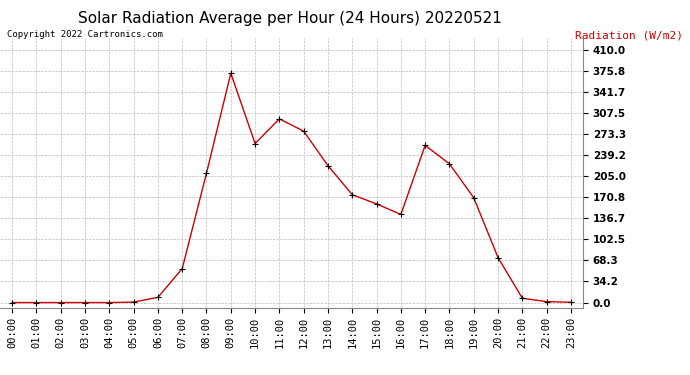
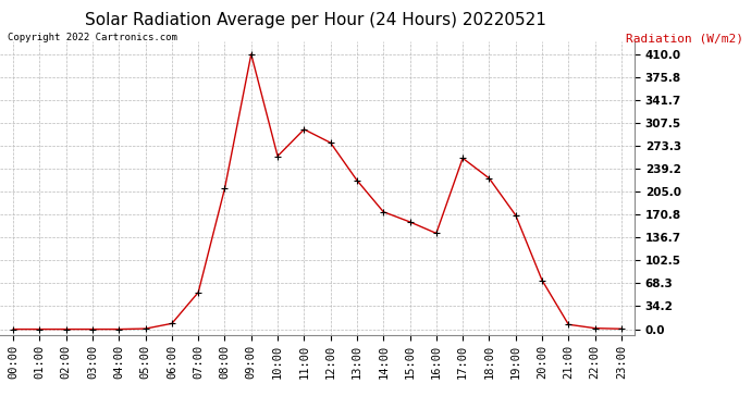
09:00: 372 -> 410
